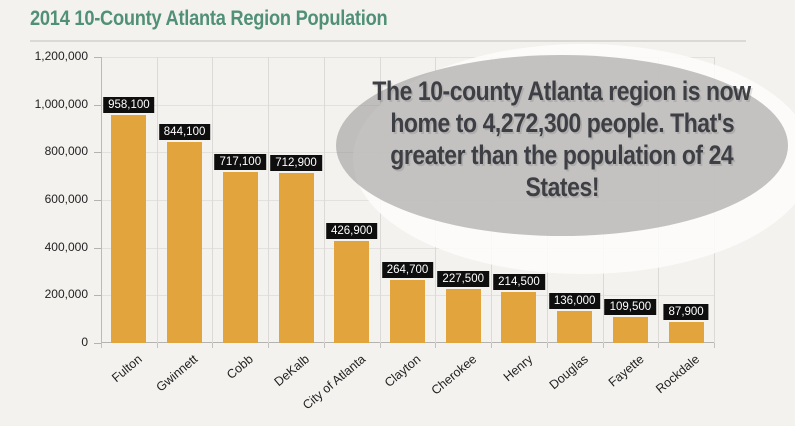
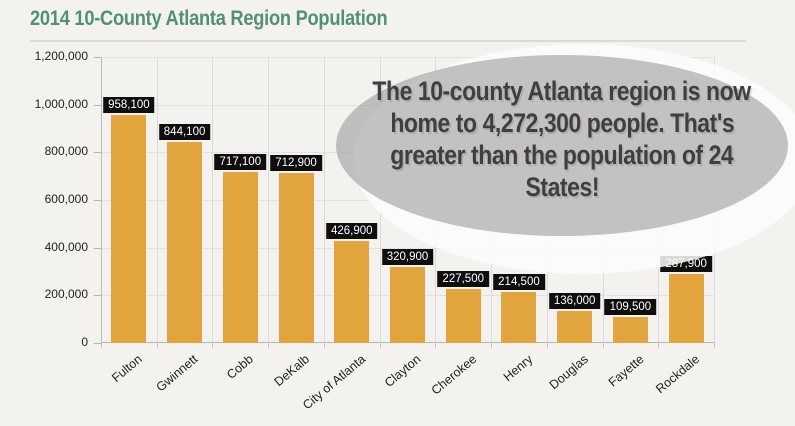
Clayton: 264,700 -> 320,900
Rockdale: 87,900 -> 287,900
